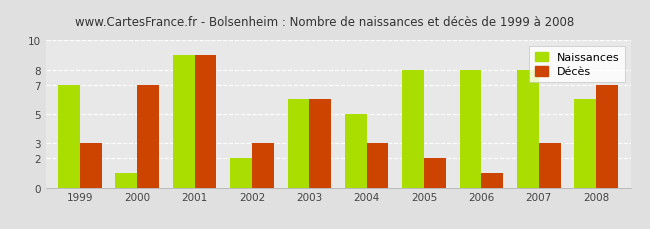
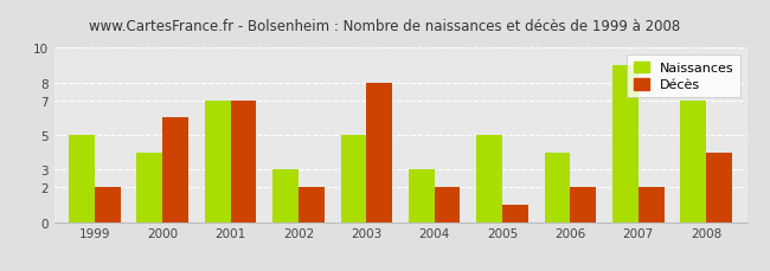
Naissances/1999: 7 -> 5
Décès/1999: 3 -> 2
Naissances/2000: 1 -> 4
Décès/2000: 7 -> 6
Naissances/2001: 9 -> 7
Décès/2001: 9 -> 7
Naissances/2002: 2 -> 3
Décès/2002: 3 -> 2
Naissances/2003: 6 -> 5
Décès/2003: 6 -> 8
Naissances/2004: 5 -> 3
Décès/2004: 3 -> 2
Naissances/2005: 8 -> 5
Décès/2005: 2 -> 1
Naissances/2006: 8 -> 4
Décès/2006: 1 -> 2
Naissances/2007: 8 -> 9
Décès/2007: 3 -> 2
Naissances/2008: 6 -> 7
Décès/2008: 7 -> 4
